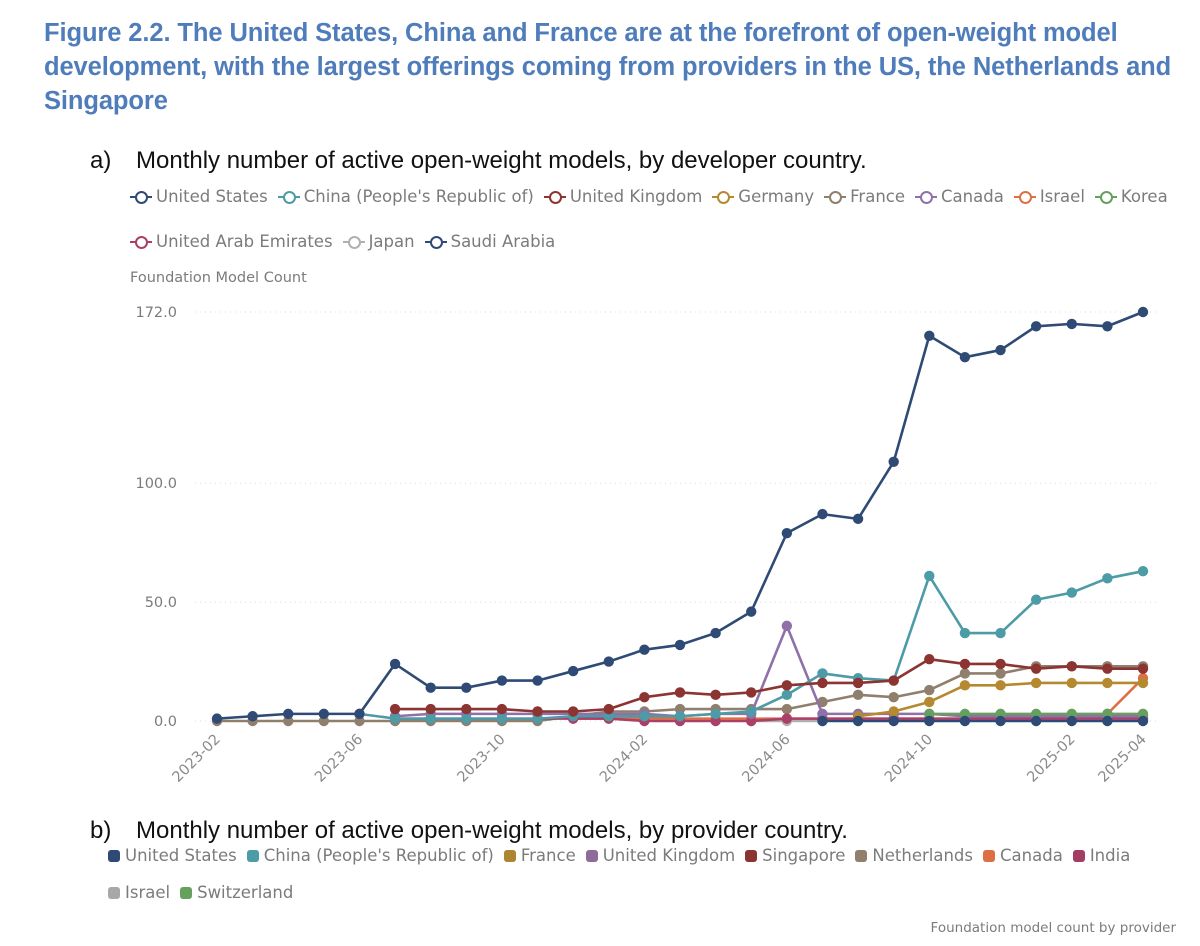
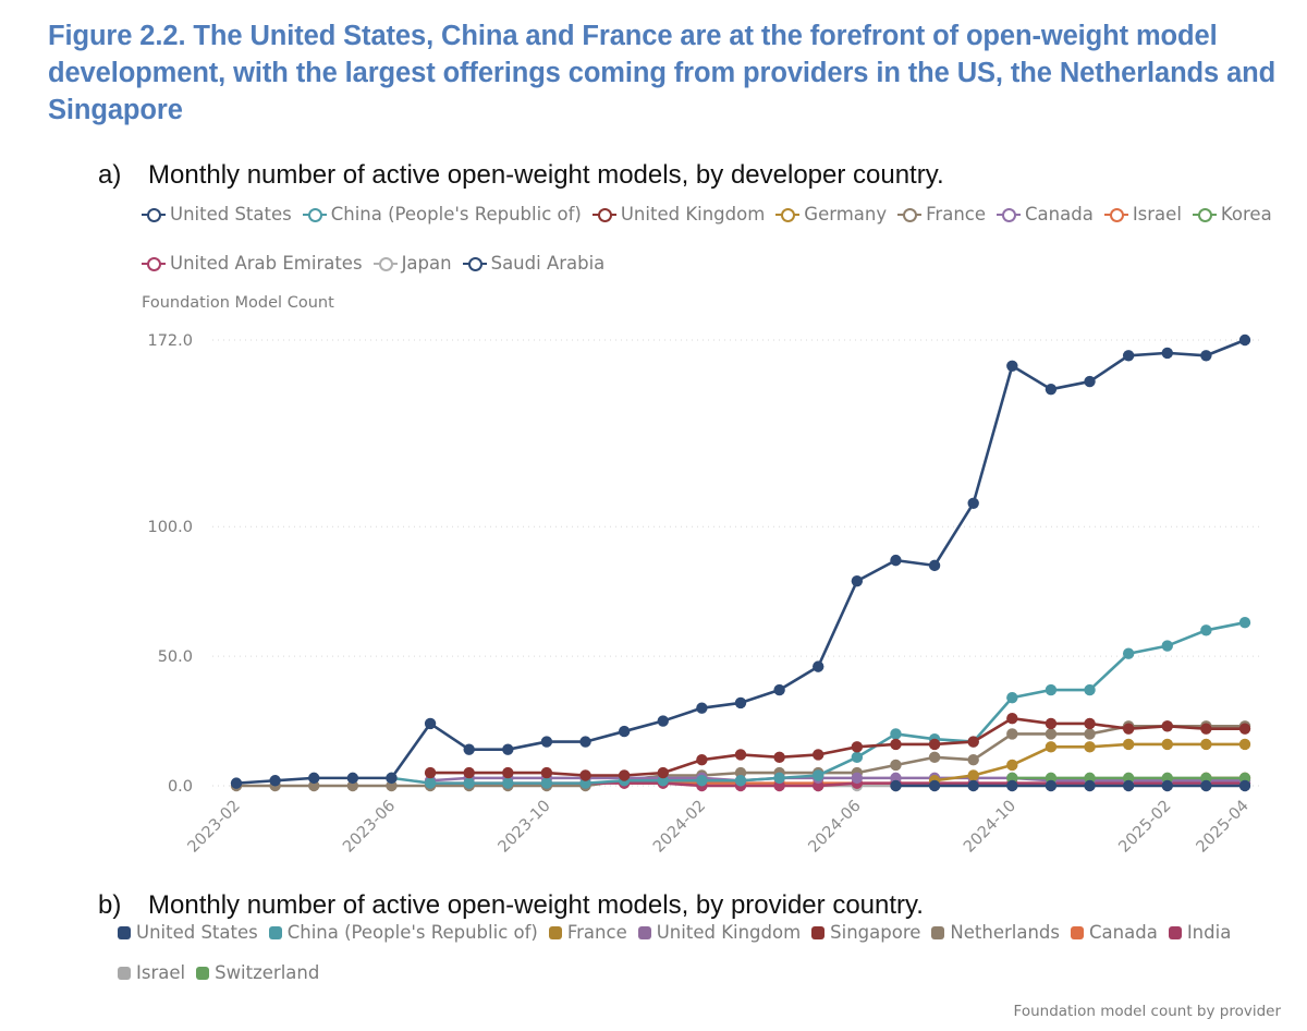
Canada/2024-06: 40 -> 3
France/2024-10: 13 -> 20
China (People's Republic of)/2024-10: 61 -> 34
Israel/2025-04: 18 -> 3
